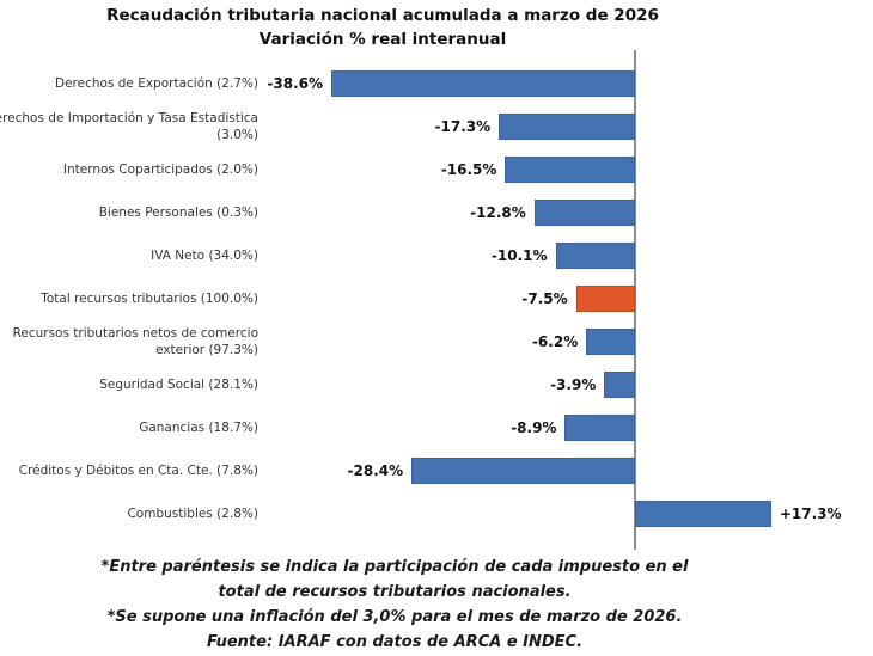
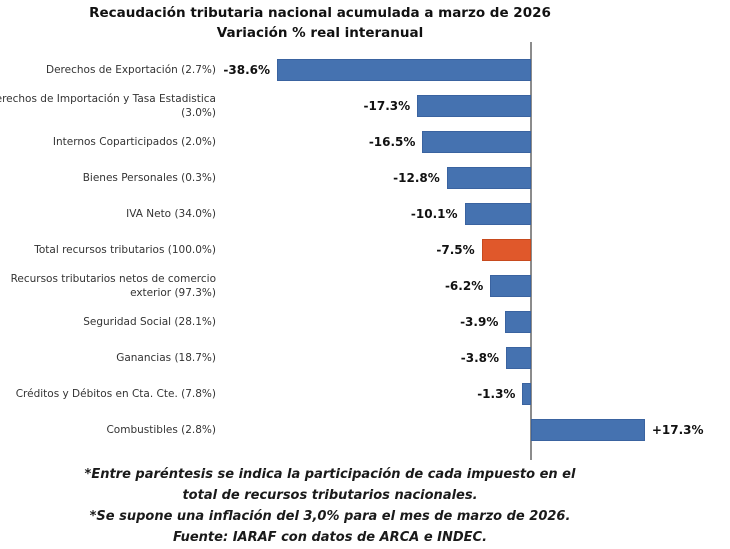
Ganancias (18.7%): -8.9% -> -3.8%
Créditos y Débitos en Cta. Cte. (7.8%): -28.4% -> -1.3%
